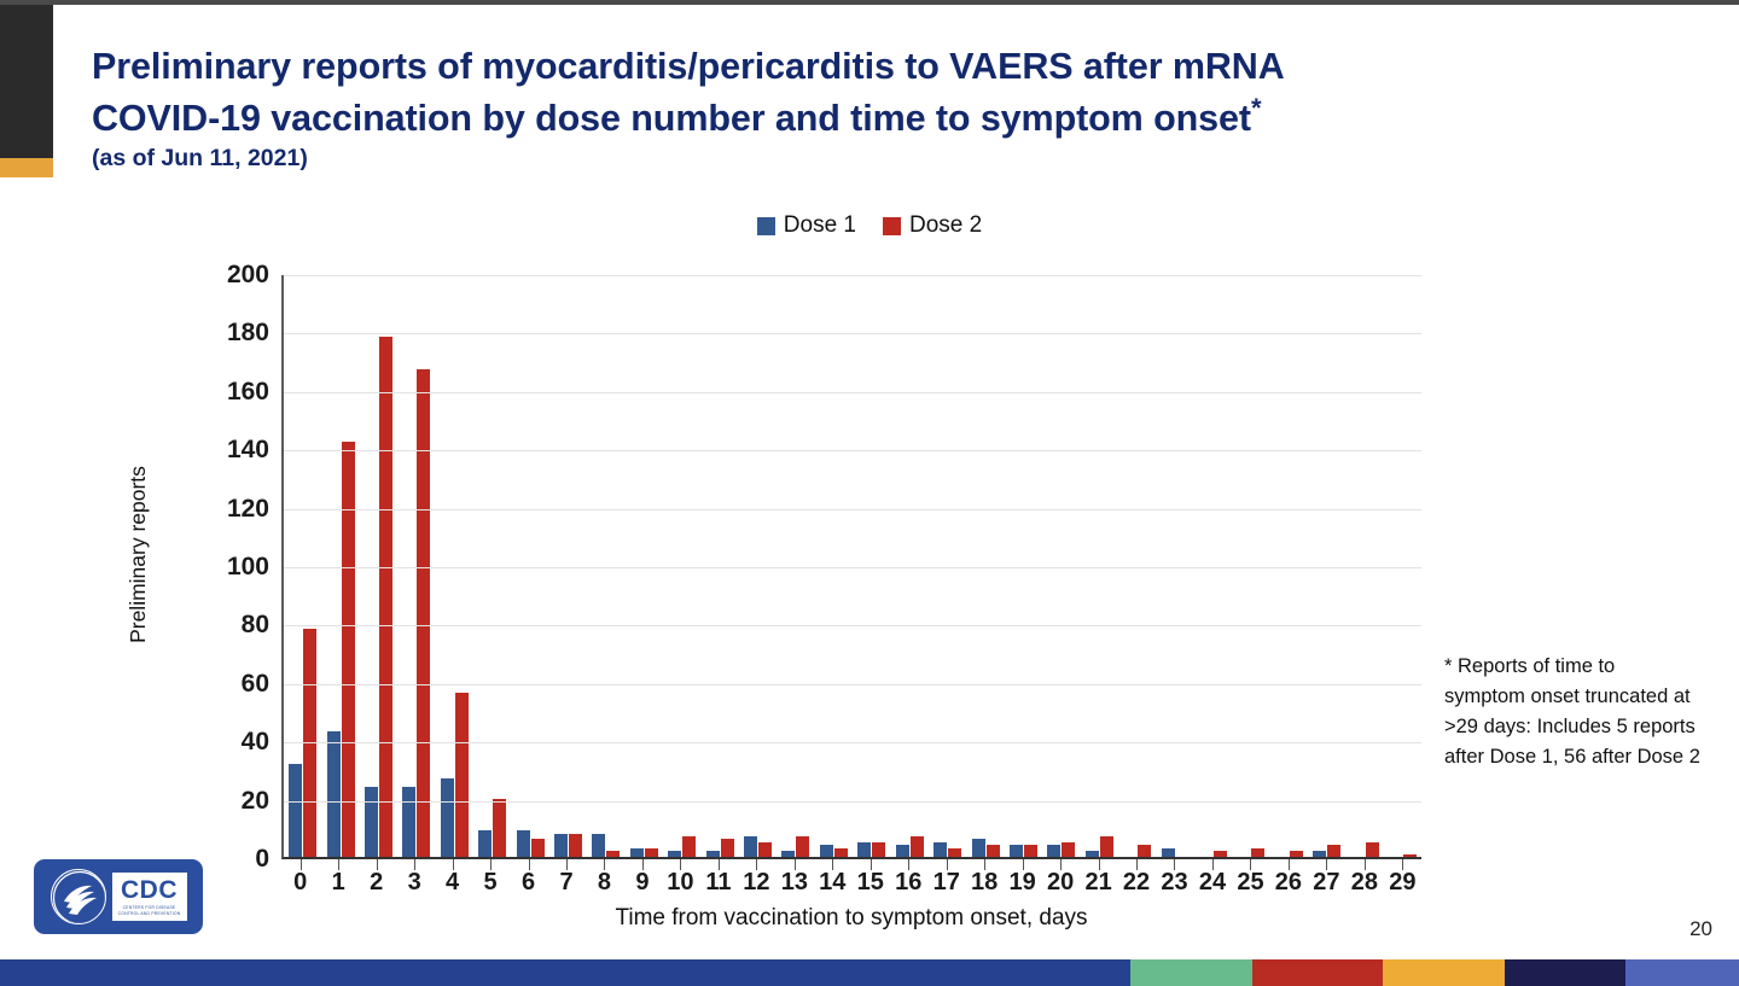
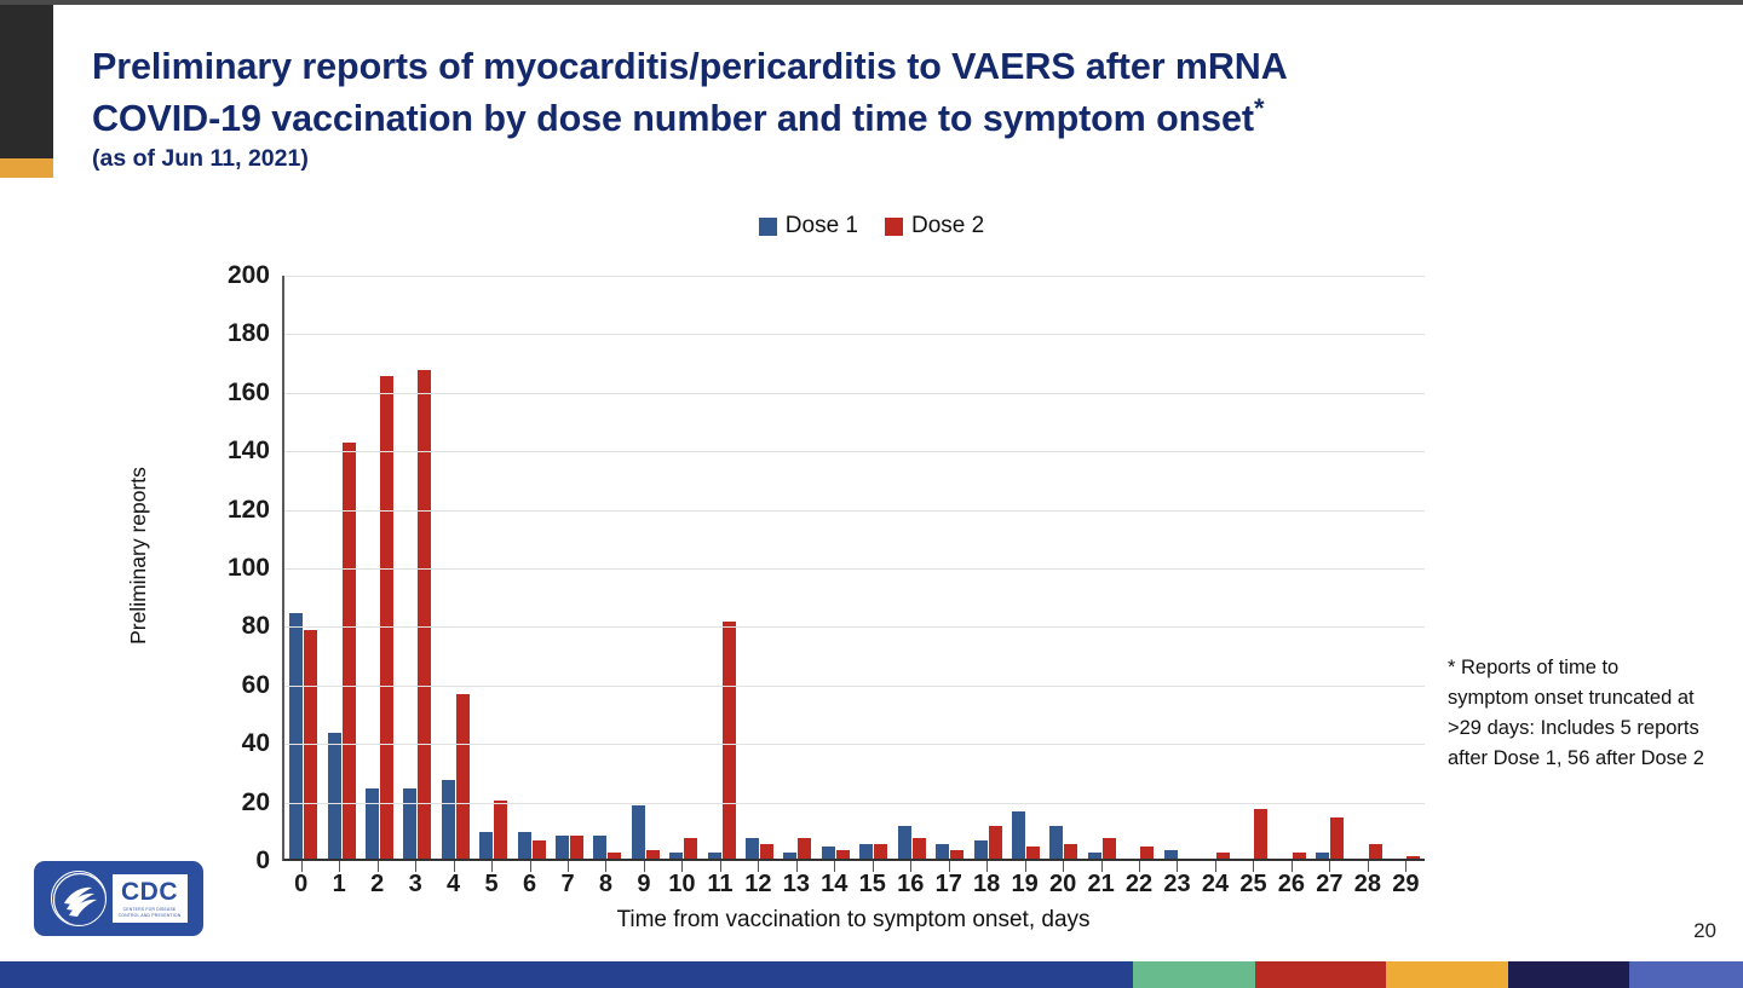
Dose 1/0: 32 -> 84
Dose 2/2: 178 -> 165
Dose 1/9: 3 -> 18
Dose 2/11: 6 -> 81
Dose 1/16: 4 -> 11
Dose 2/18: 4 -> 11
Dose 1/19: 4 -> 16
Dose 1/20: 4 -> 11
Dose 2/25: 3 -> 17
Dose 2/27: 4 -> 14
